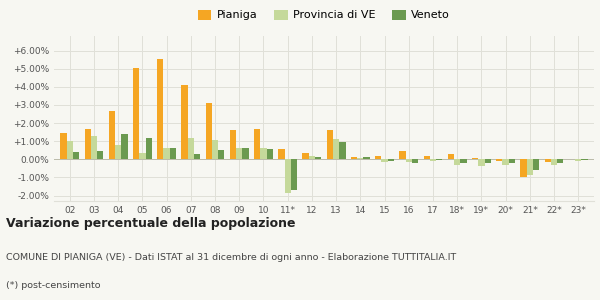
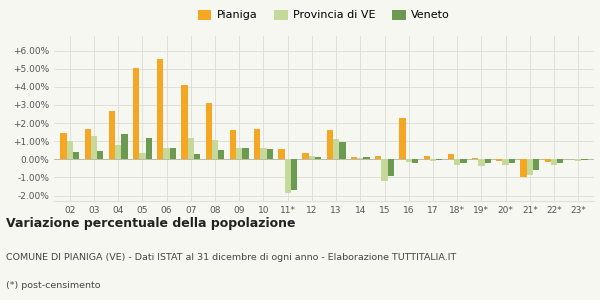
Provincia di VE/15: -0.1% -> -1.2%
Veneto/15: -0.1% -> -0.9%
Pianiga/16: 0.5% -> 2.3%
